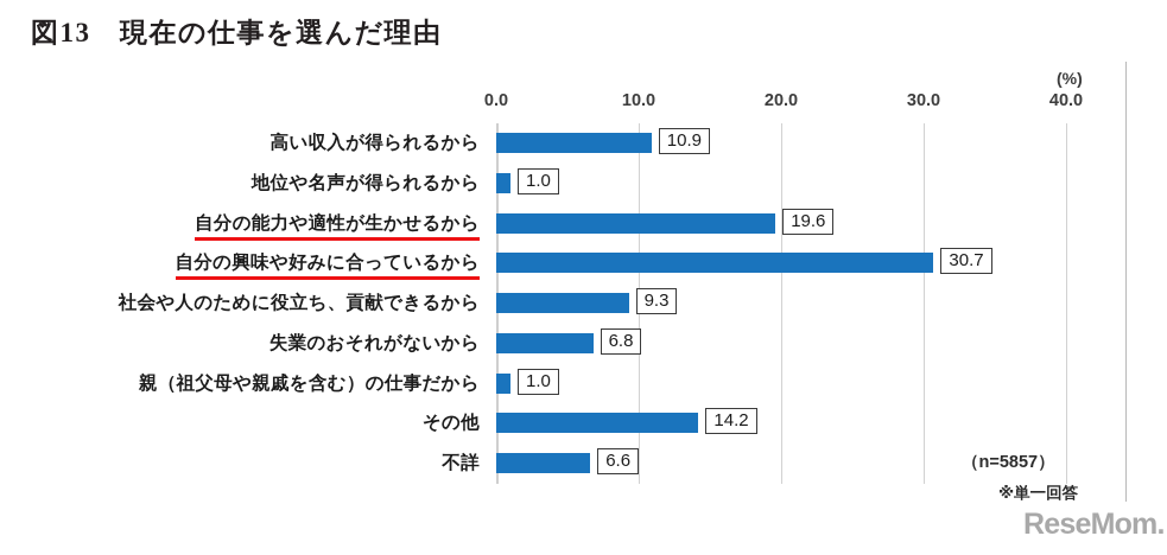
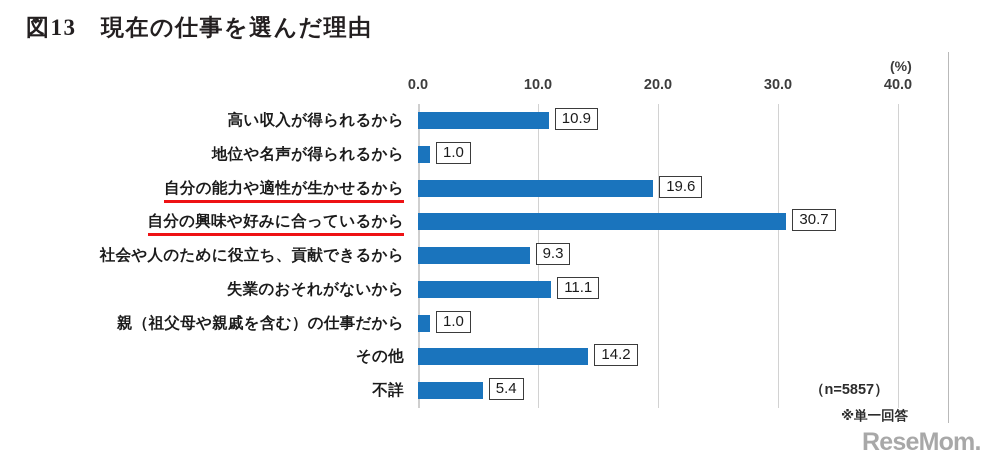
失業のおそれがないから: 6.8 -> 11.1
不詳: 6.6 -> 5.4
